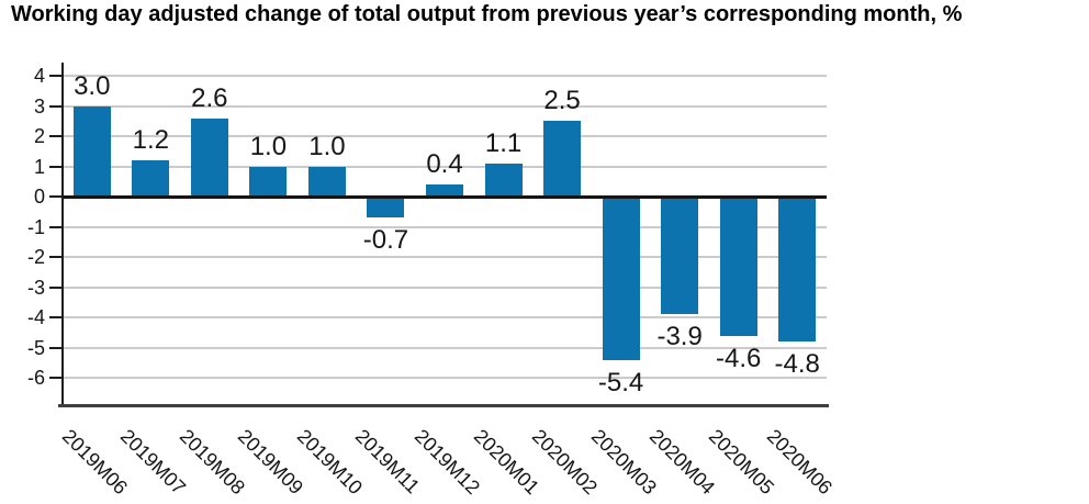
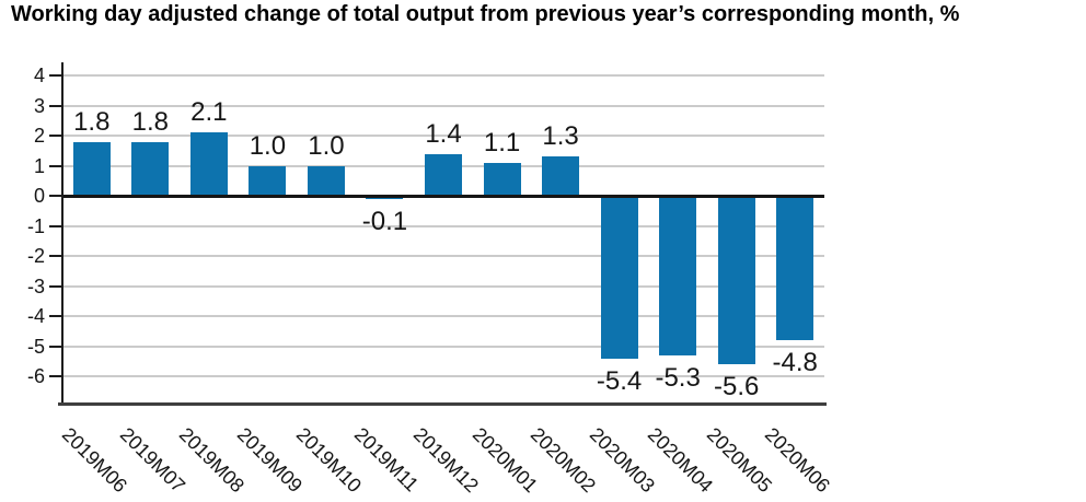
2019M06: 3.0 -> 1.8
2019M07: 1.2 -> 1.8
2019M08: 2.6 -> 2.1
2019M11: -0.7 -> -0.1
2019M12: 0.4 -> 1.4
2020M02: 2.5 -> 1.3
2020M04: -3.9 -> -5.3
2020M05: -4.6 -> -5.6
